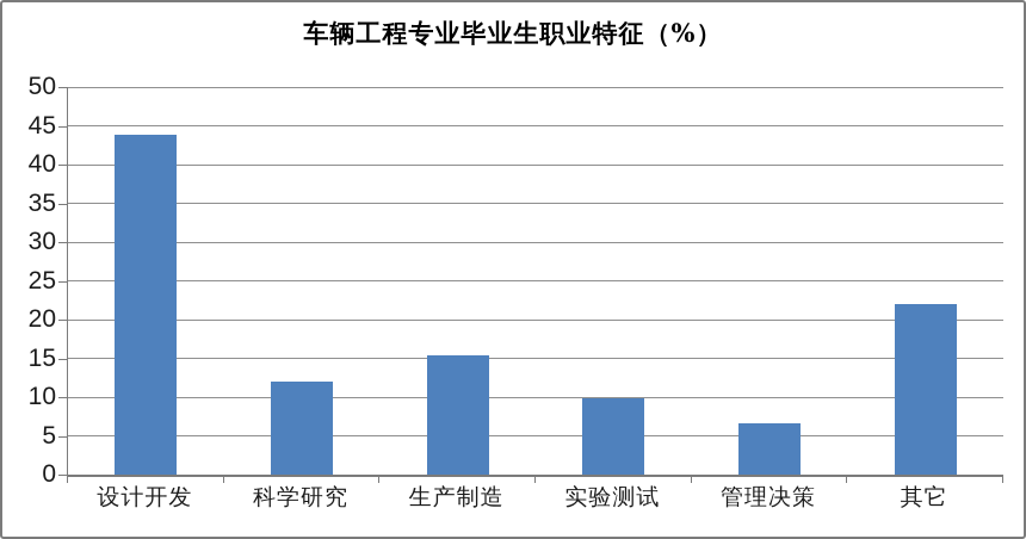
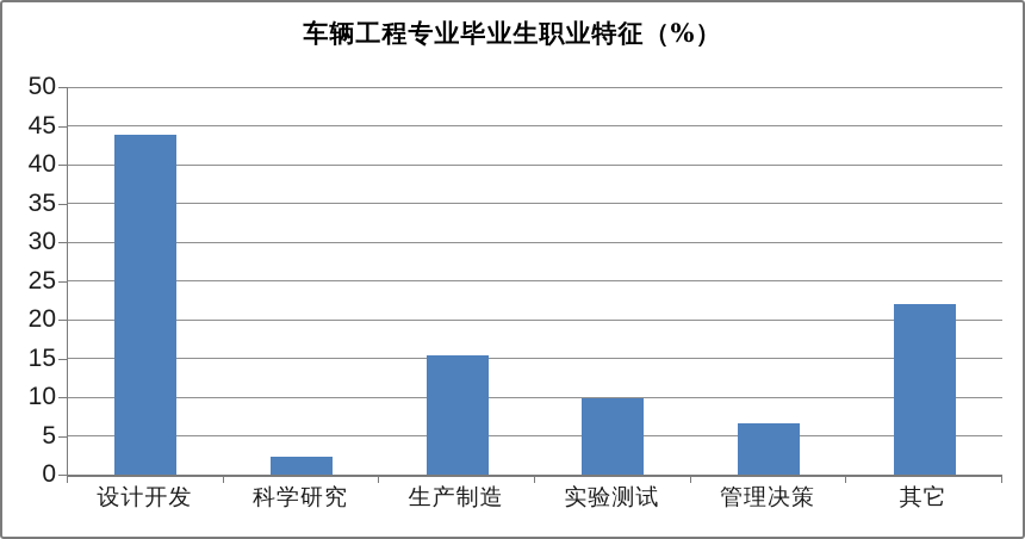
科学研究: 12 -> 2
